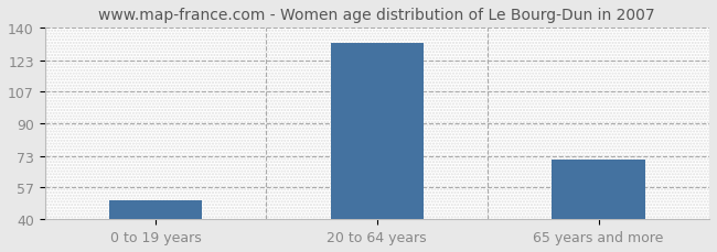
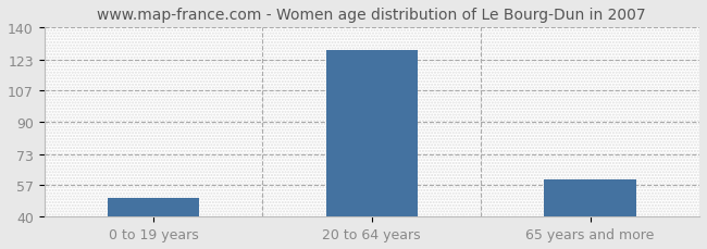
20 to 64 years: 132 -> 128
65 years and more: 71 -> 60
